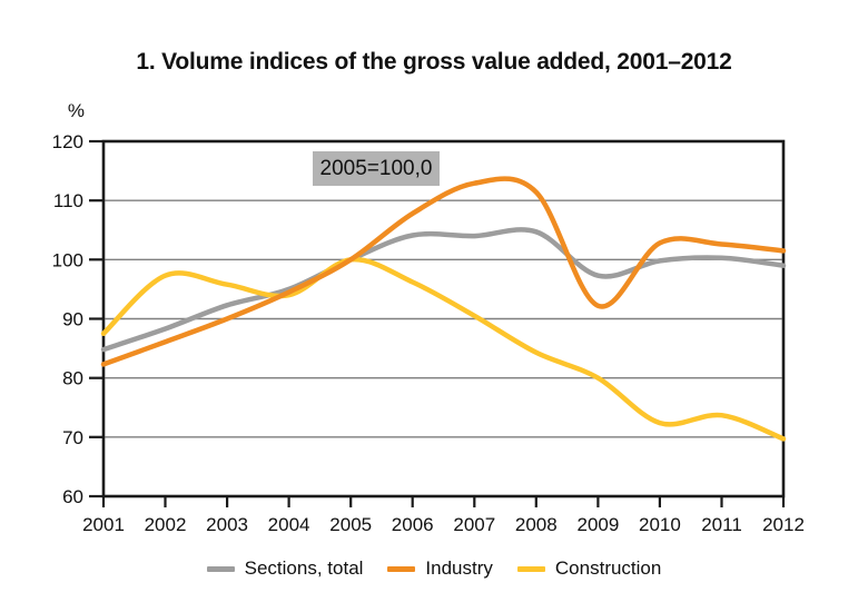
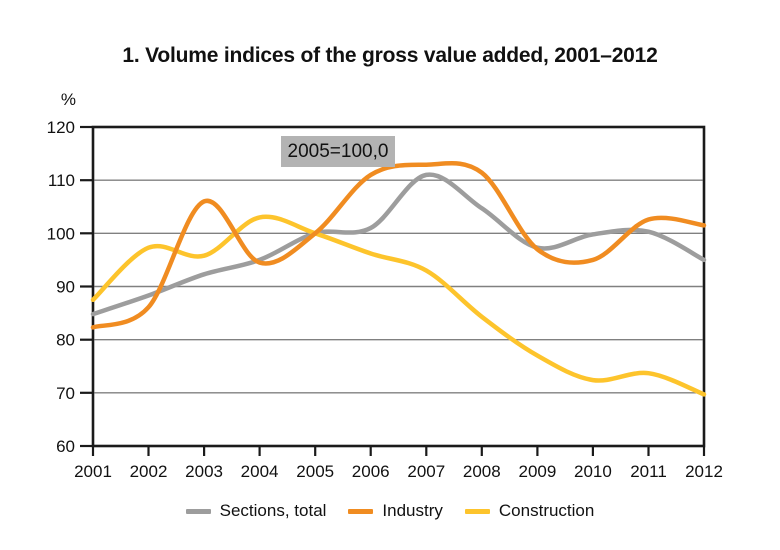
Industry/2003: 90 -> 106
Construction/2004: 94 -> 103
Sections, total/2006: 104 -> 101
Industry/2006: 108 -> 111
Sections, total/2007: 104 -> 111
Construction/2007: 90 -> 93
Industry/2009: 92 -> 97
Construction/2009: 80 -> 77
Industry/2010: 103 -> 95
Sections, total/2012: 99 -> 95
